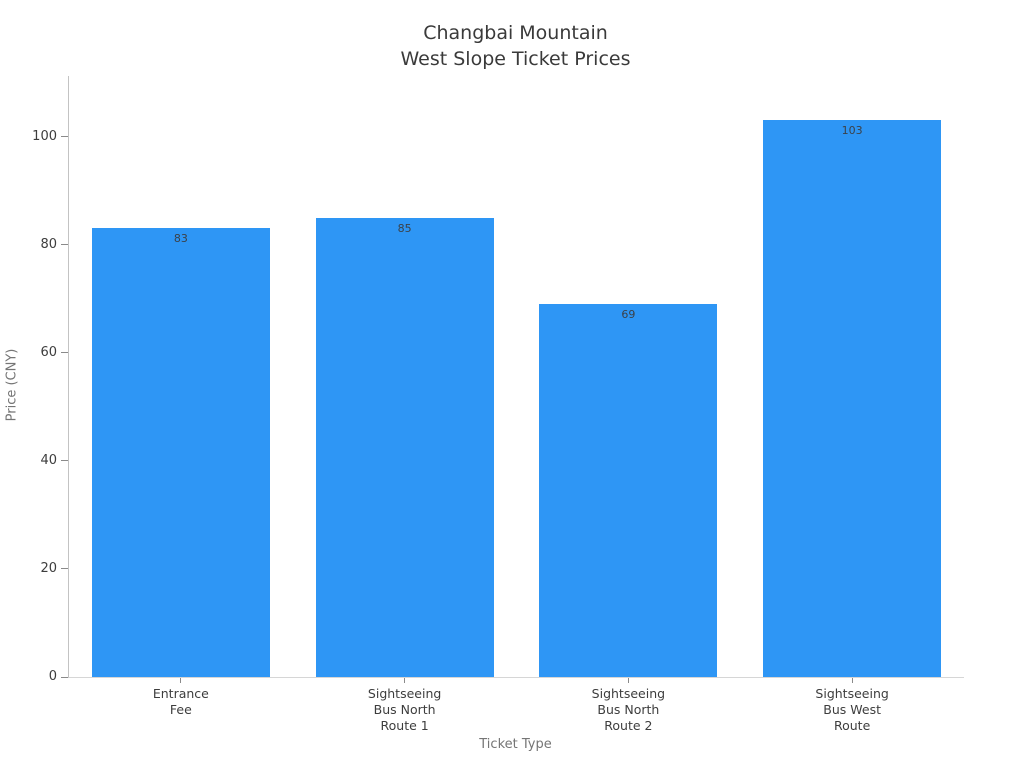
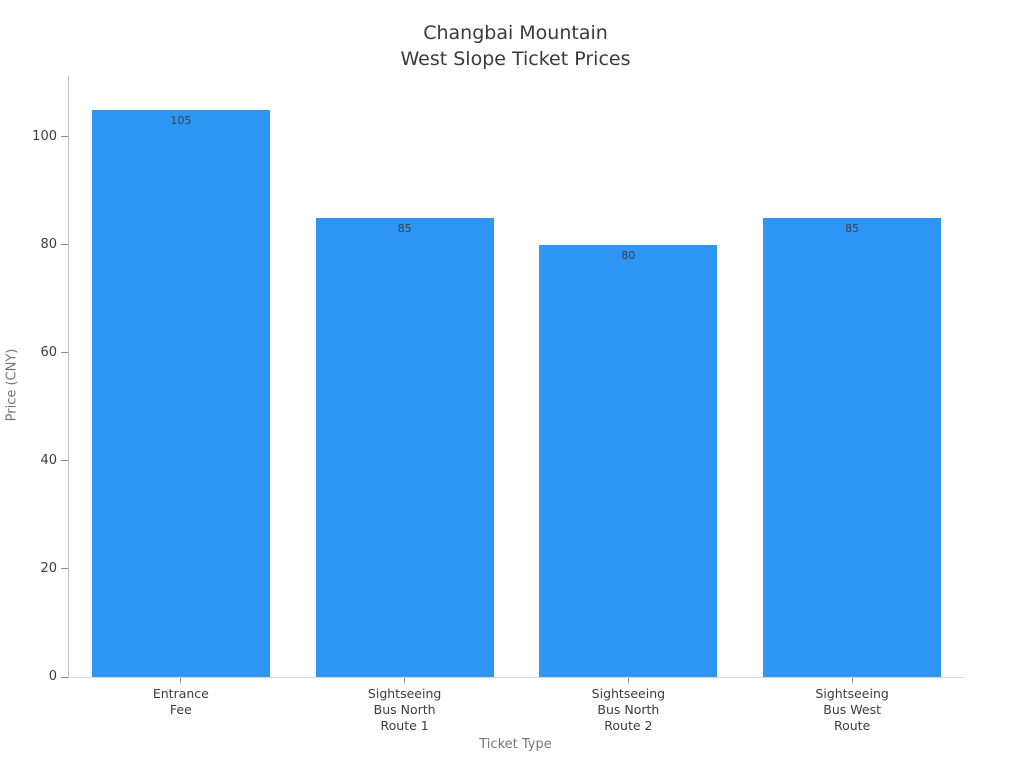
Entrance Fee: 83 -> 105
Sightseeing Bus North Route 2: 69 -> 80
Sightseeing Bus West Route: 103 -> 85
